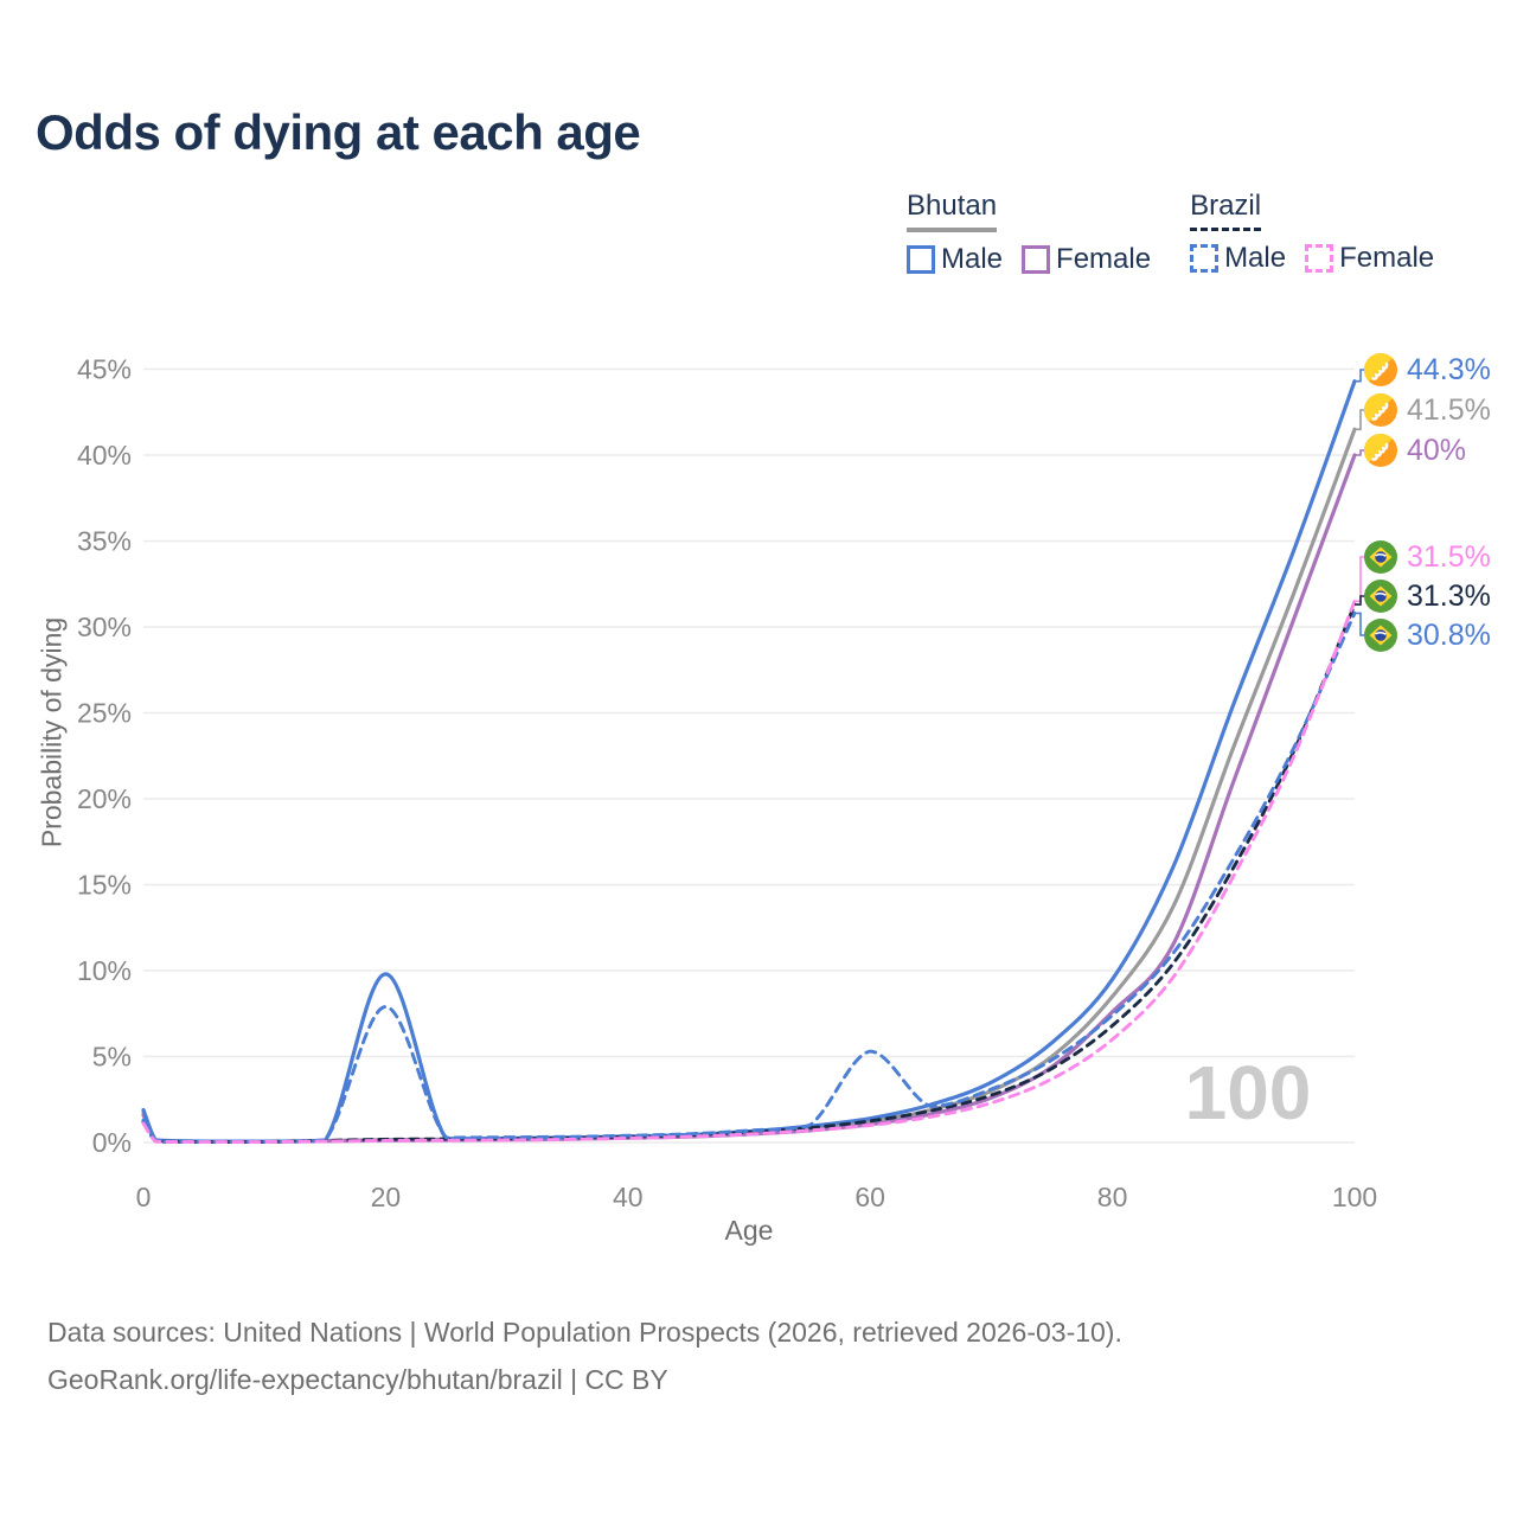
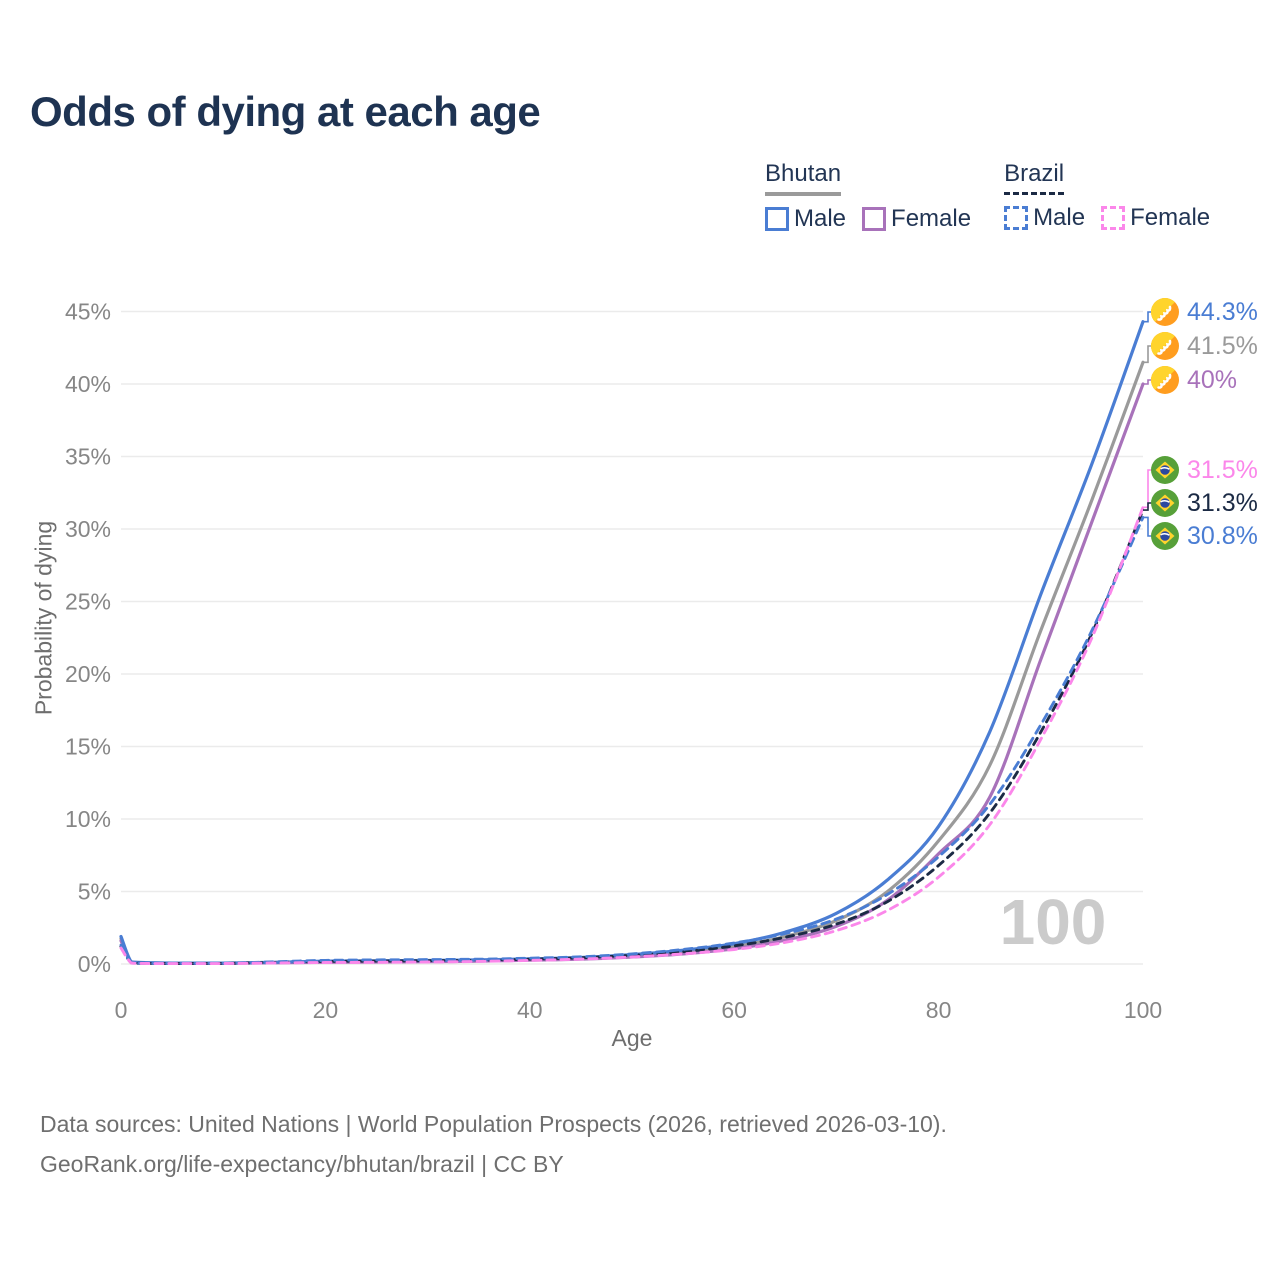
Bhutan Male/20: 9.8% -> 0.2%
Brazil Male/20: 7.9% -> 0.2%
Brazil Male/60: 5.3% -> 1.4%
